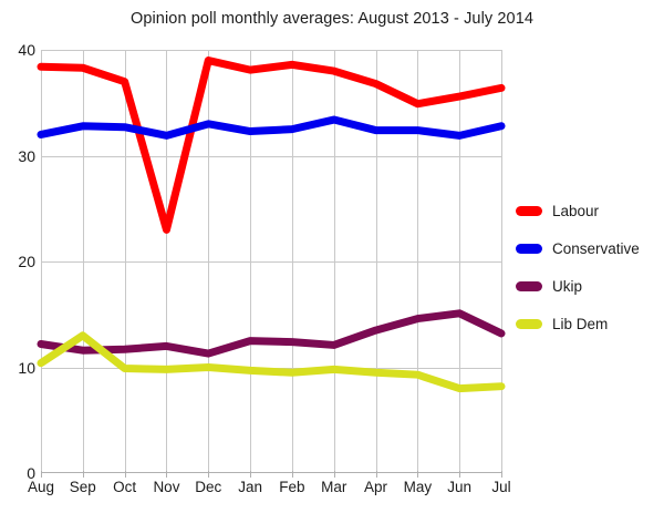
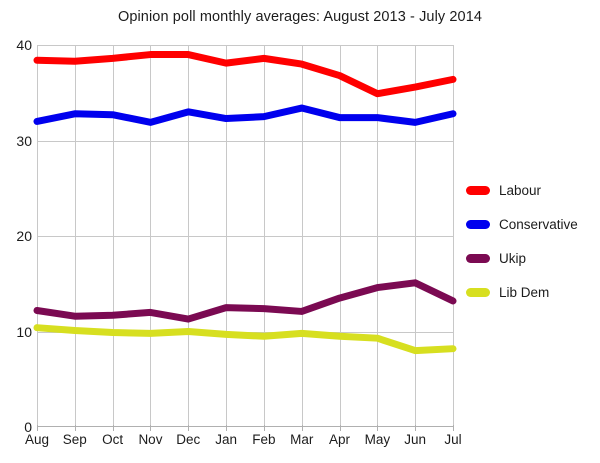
Lib Dem/Sep: 13 -> 10
Labour/Oct: 37 -> 39
Labour/Nov: 23 -> 39
